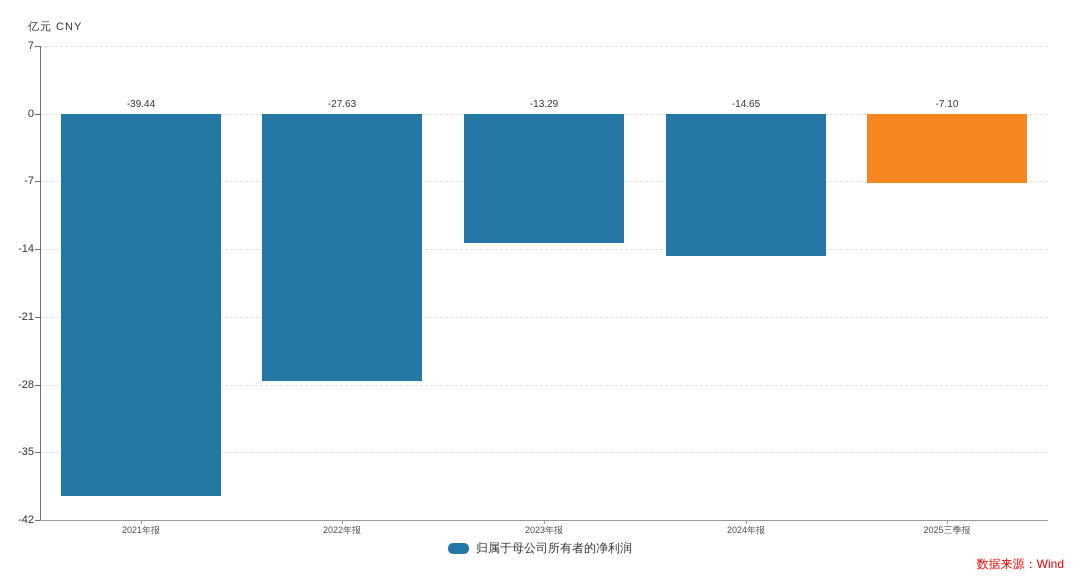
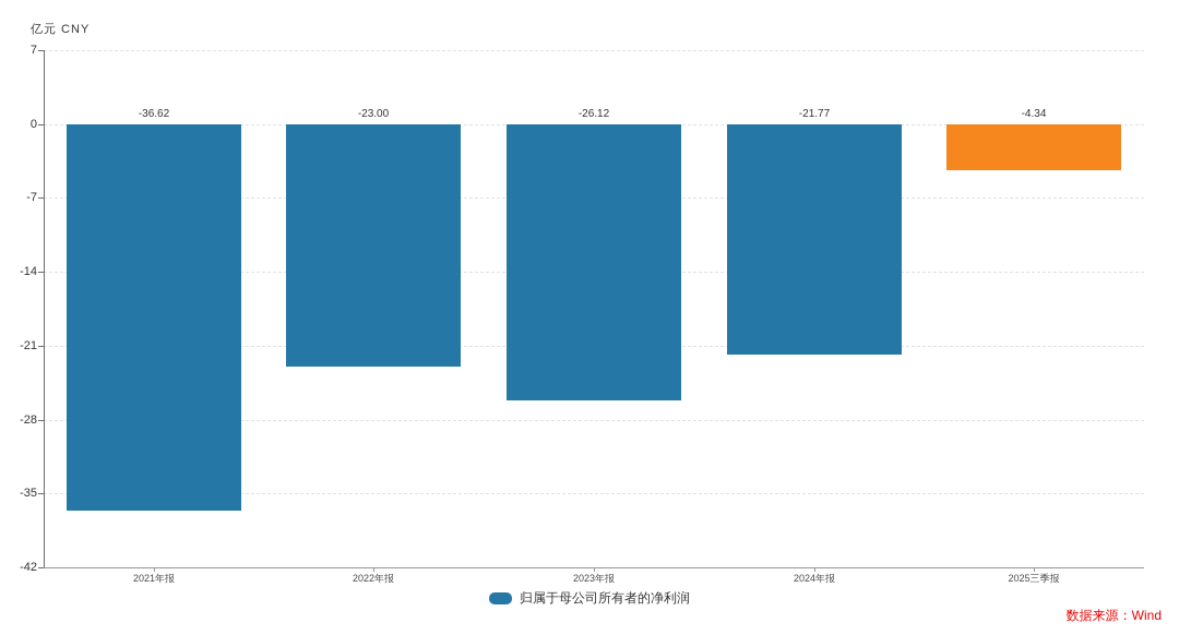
2021年报: -39.44 -> -36.62
2022年报: -27.63 -> -23.00
2023年报: -13.29 -> -26.12
2024年报: -14.65 -> -21.77
2025三季报: -7.10 -> -4.34
